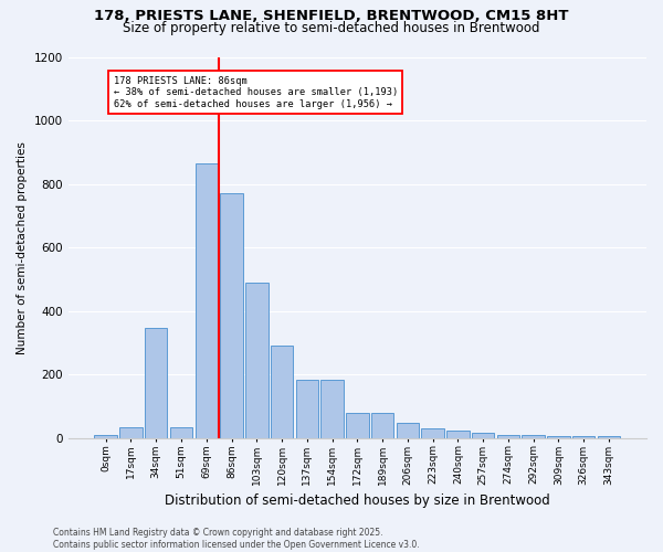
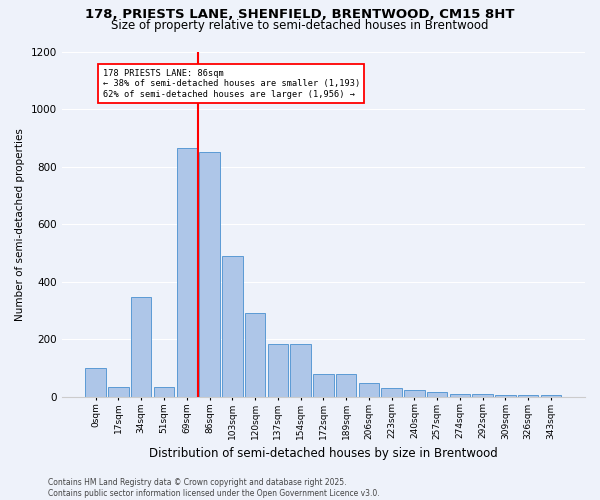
0sqm: 8 -> 100
86sqm: 770 -> 850
